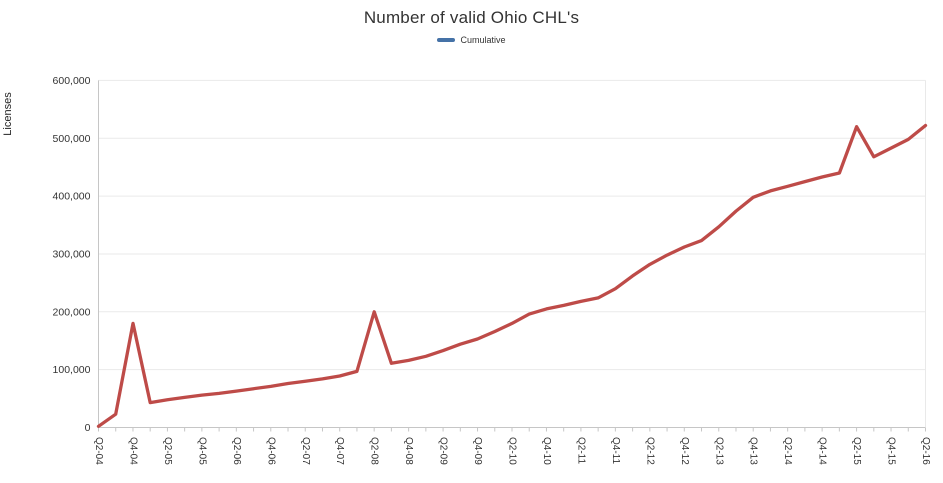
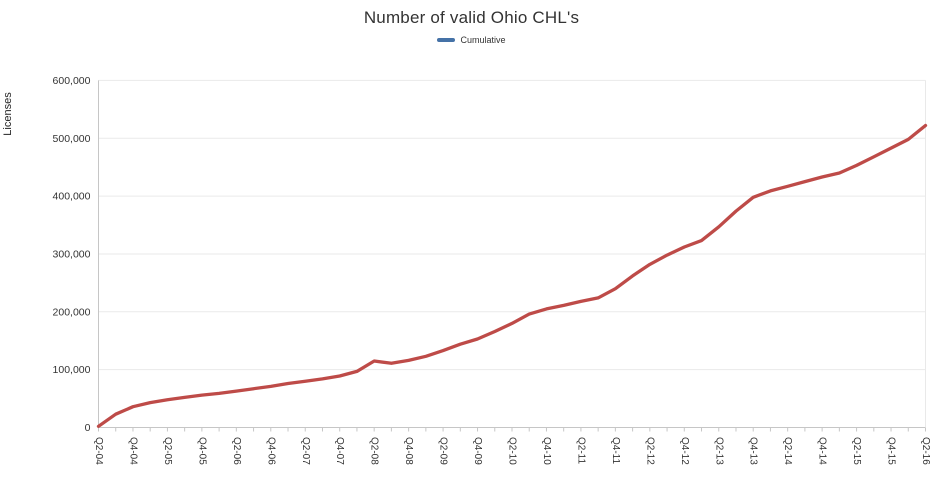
Q4-04: 180000 -> 40000
Q2-08: 200000 -> 120000
Q2-15: 520000 -> 450000
